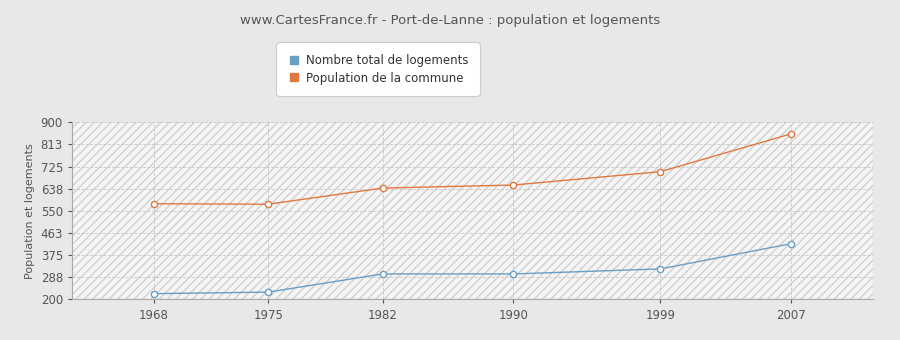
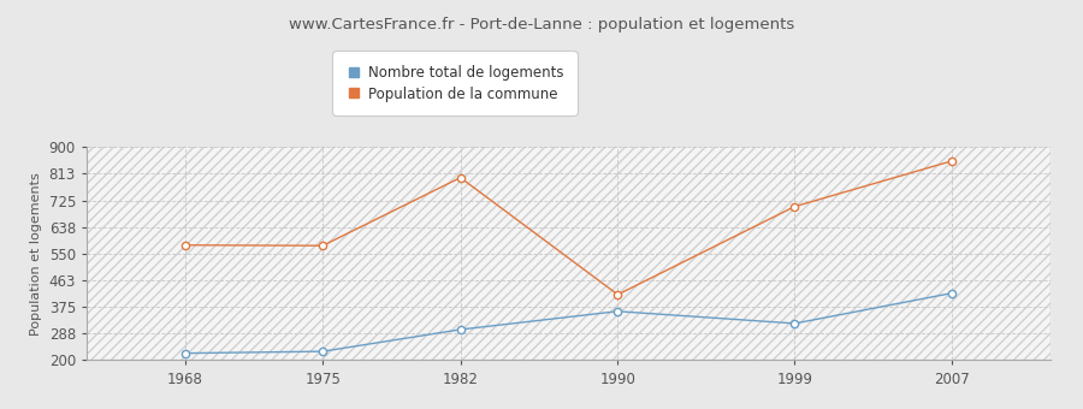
Population de la commune/1982: 640 -> 800
Nombre total de logements/1990: 300 -> 360
Population de la commune/1990: 652 -> 415
